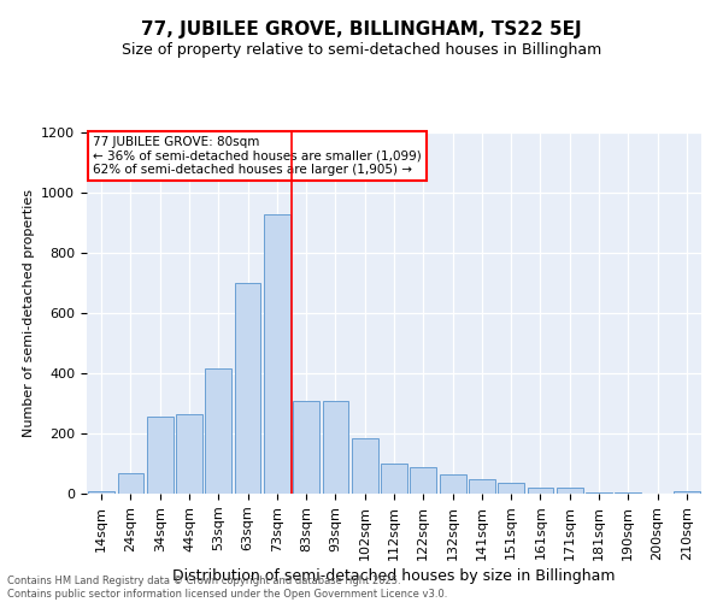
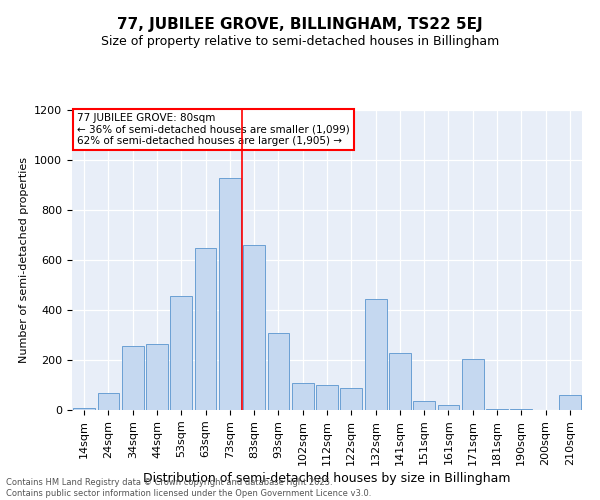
53sqm: 415 -> 455
63sqm: 700 -> 650
83sqm: 310 -> 660
102sqm: 185 -> 110
132sqm: 65 -> 445
141sqm: 50 -> 230
171sqm: 20 -> 205
210sqm: 10 -> 60
